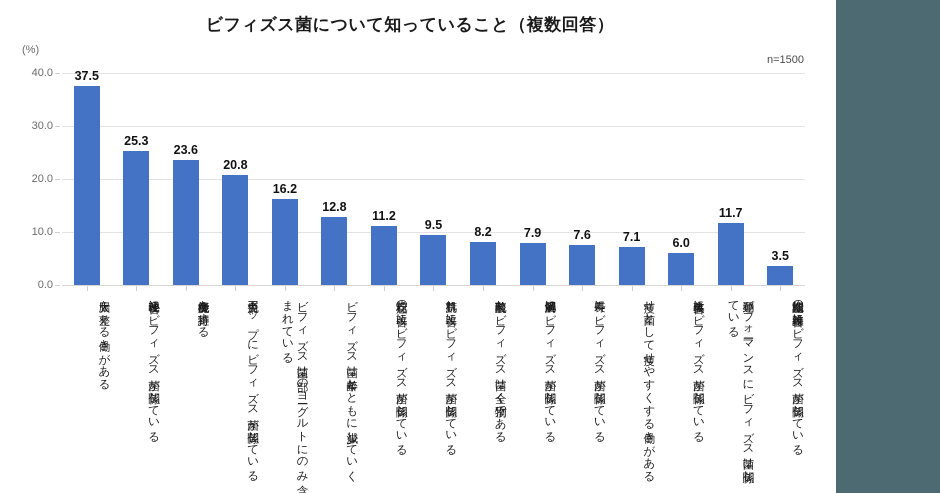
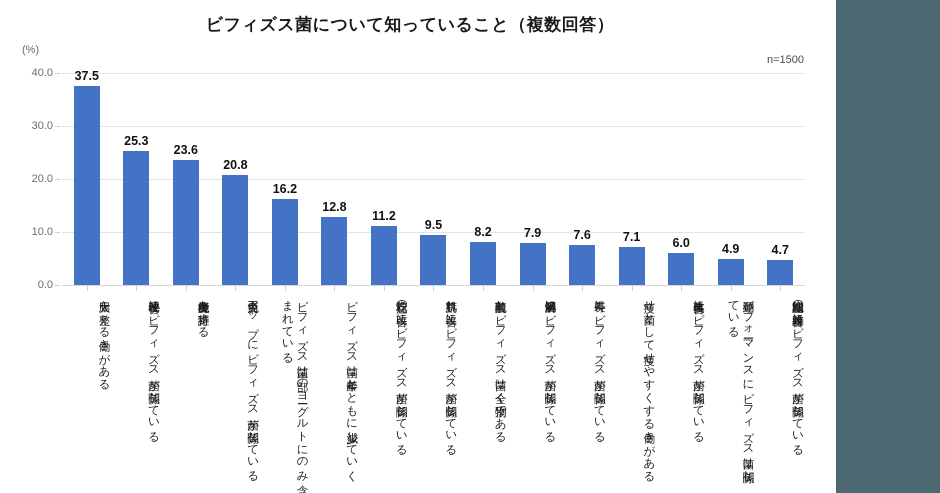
運動パフォーマンスにビフィズス菌は関係している: 11.7 -> 4.9
認知機能の維持・改善にビフィズス菌が関係している: 3.5 -> 4.7
